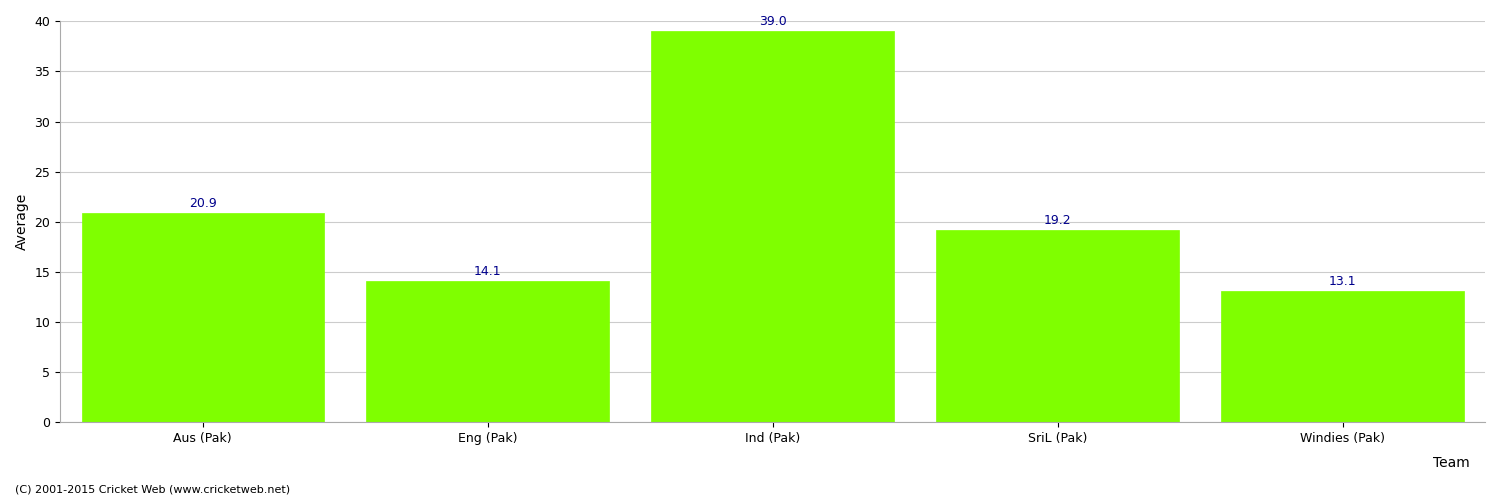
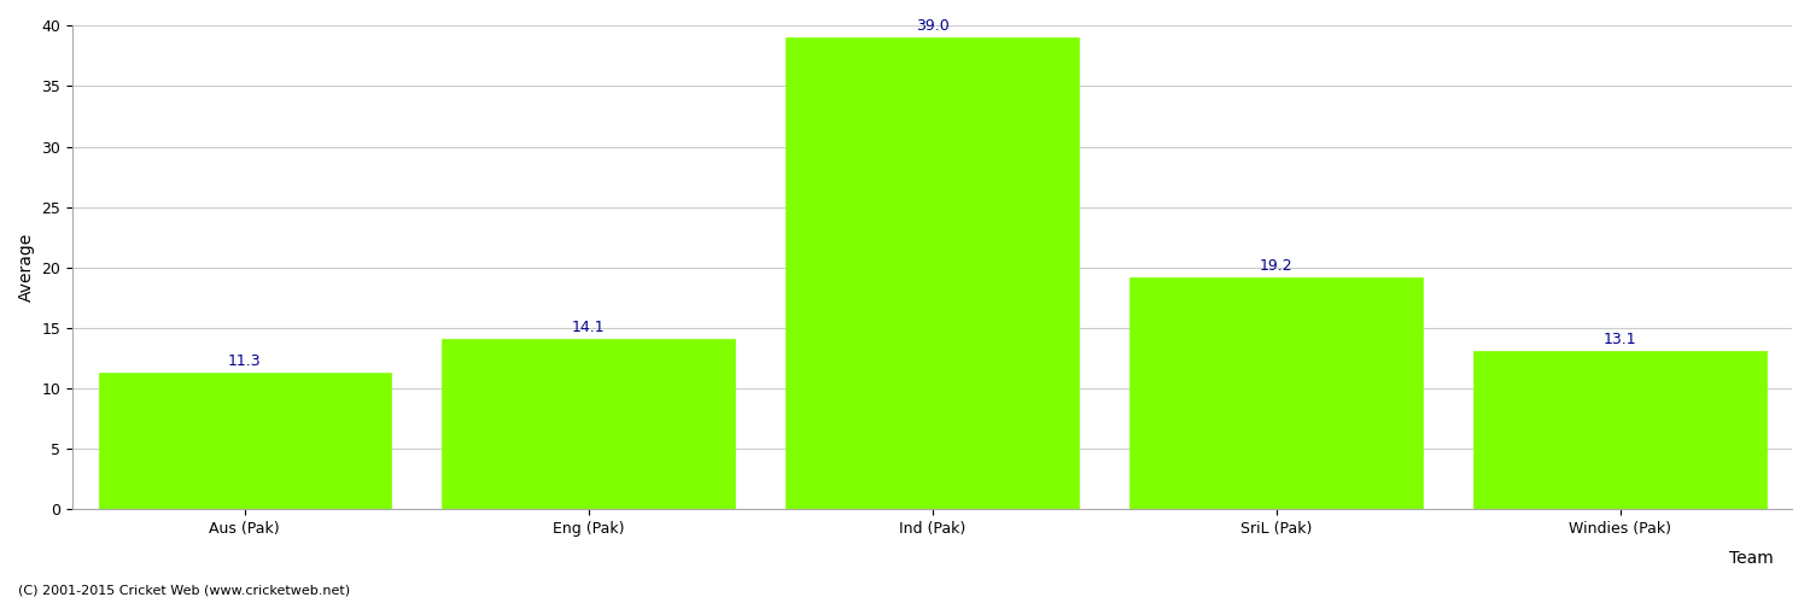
Aus (Pak): 20.9 -> 11.3
